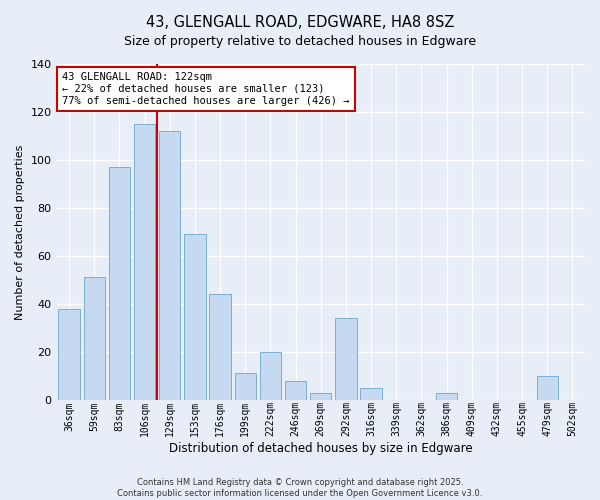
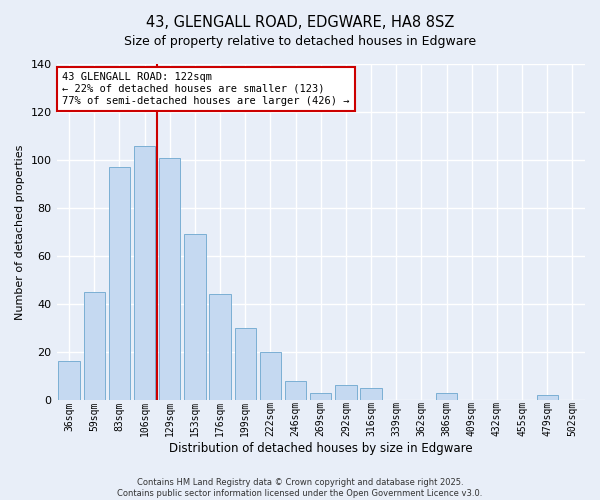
36sqm: 38 -> 16
59sqm: 51 -> 45
106sqm: 115 -> 106
129sqm: 112 -> 101
199sqm: 11 -> 30
292sqm: 34 -> 6
479sqm: 10 -> 2
